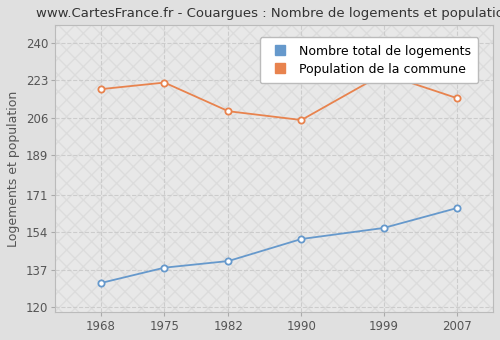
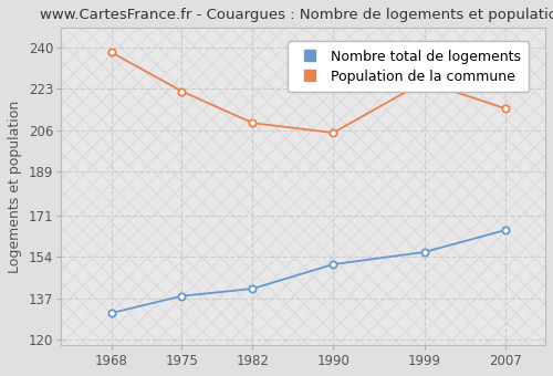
Population de la commune/1968: 219 -> 238
